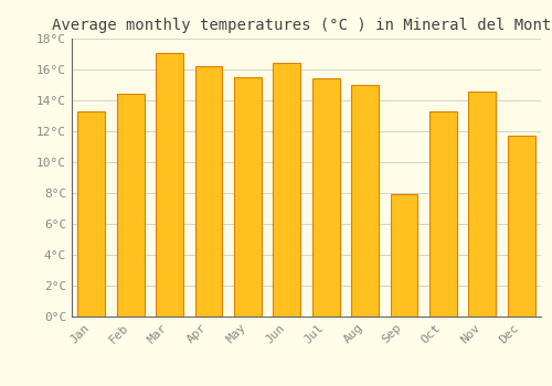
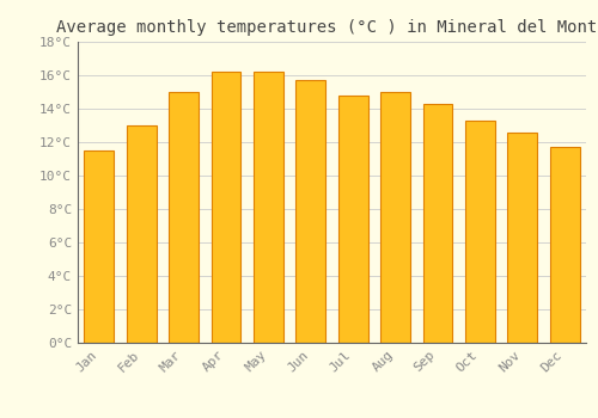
Jan: 13.3°C -> 11.5°C
Feb: 14.4°C -> 13.0°C
Mar: 17.1°C -> 15.0°C
May: 15.5°C -> 16.2°C
Jun: 16.4°C -> 15.7°C
Jul: 15.4°C -> 14.8°C
Sep: 7.9°C -> 14.3°C
Nov: 14.6°C -> 12.6°C
